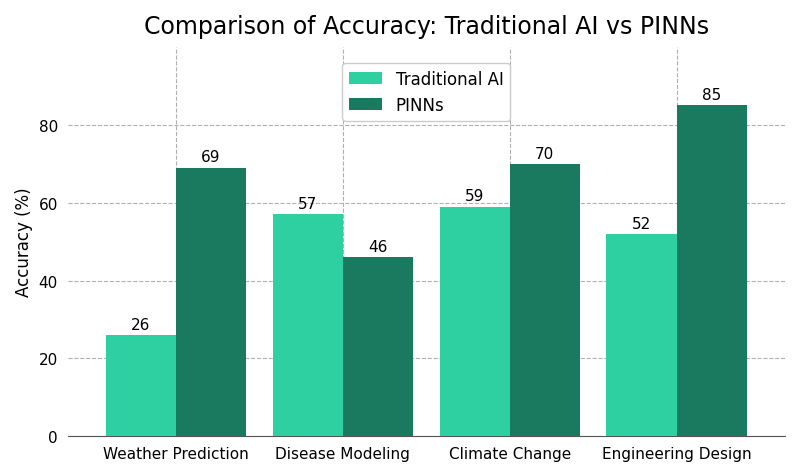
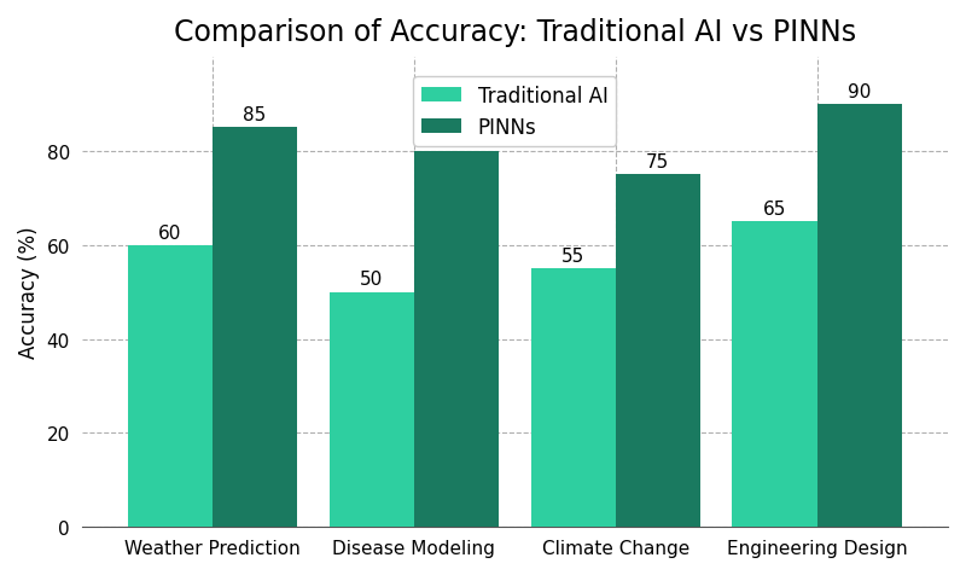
Traditional AI/Weather Prediction: 26 -> 60
PINNs/Weather Prediction: 69 -> 85
Traditional AI/Disease Modeling: 57 -> 50
PINNs/Disease Modeling: 46 -> 80
Traditional AI/Climate Change: 59 -> 55
PINNs/Climate Change: 70 -> 75
Traditional AI/Engineering Design: 52 -> 65
PINNs/Engineering Design: 85 -> 90
